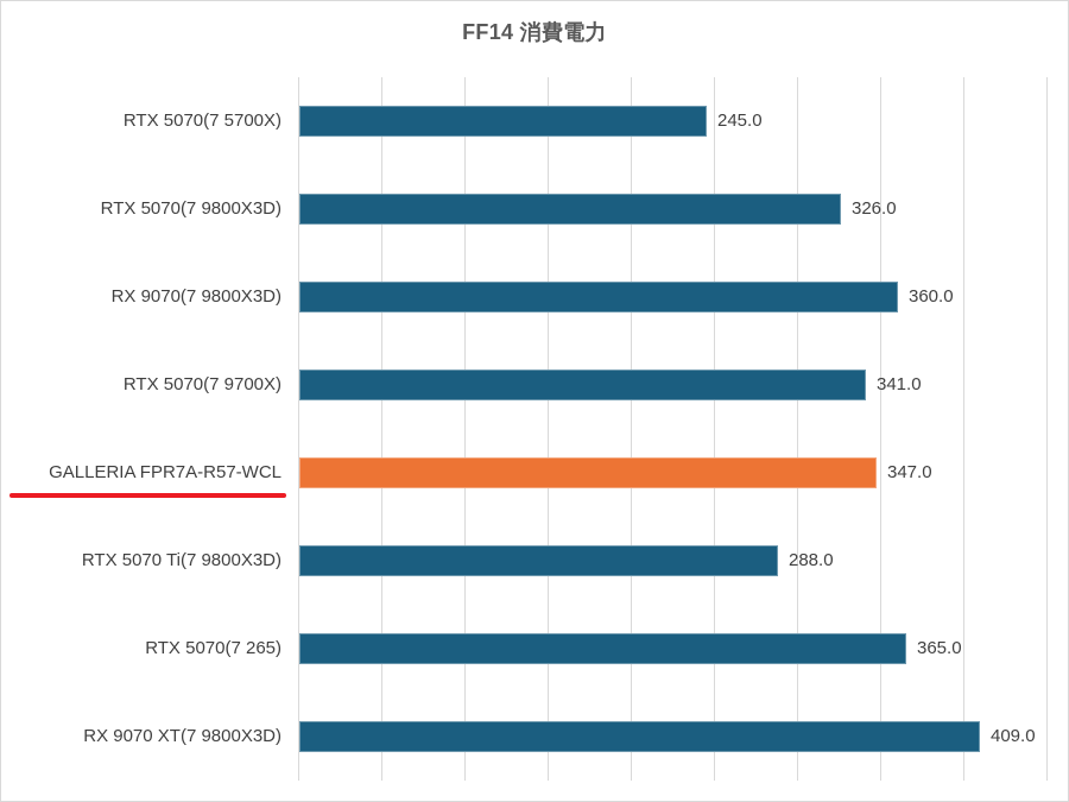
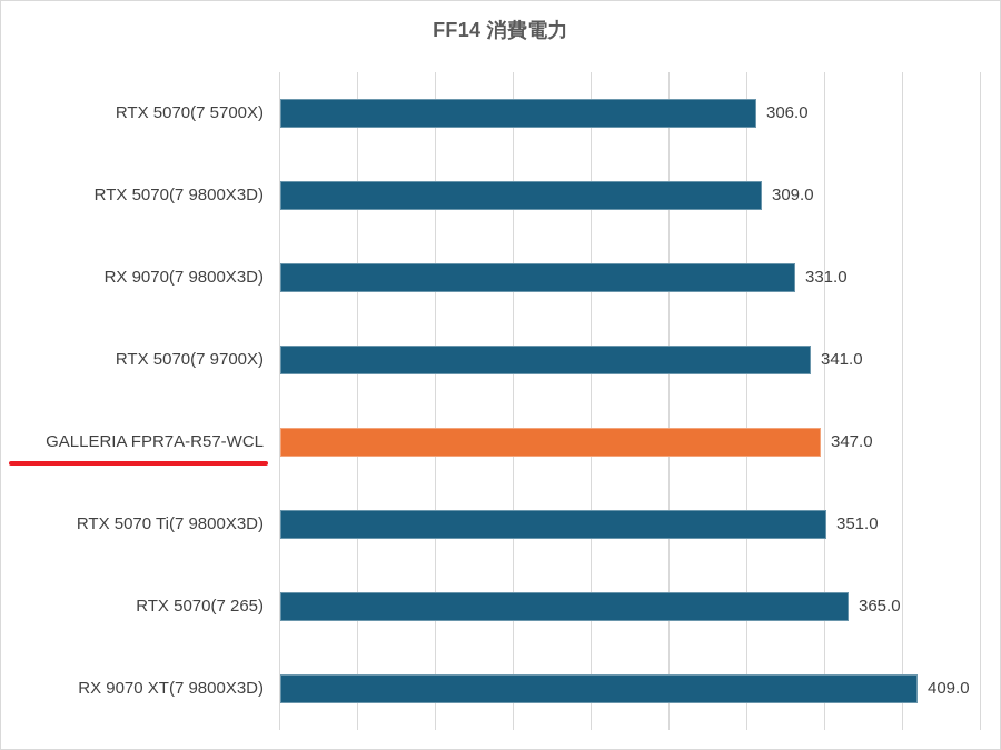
RTX 5070(7 5700X): 245.0 -> 306.0
RTX 5070(7 9800X3D): 326.0 -> 309.0
RX 9070(7 9800X3D): 360.0 -> 331.0
RTX 5070 Ti(7 9800X3D): 288.0 -> 351.0
